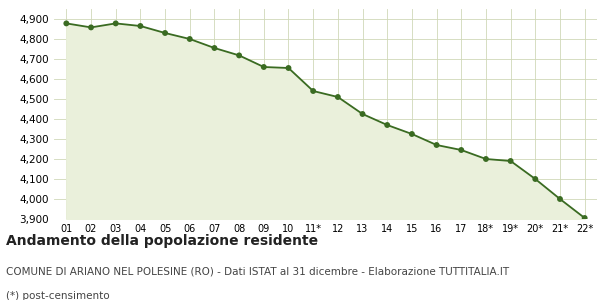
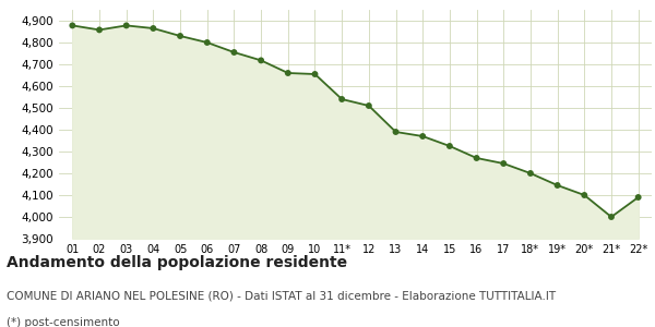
13: 4,425 -> 4,390
19*: 4,190 -> 4,145
22*: 3,905 -> 4,090
